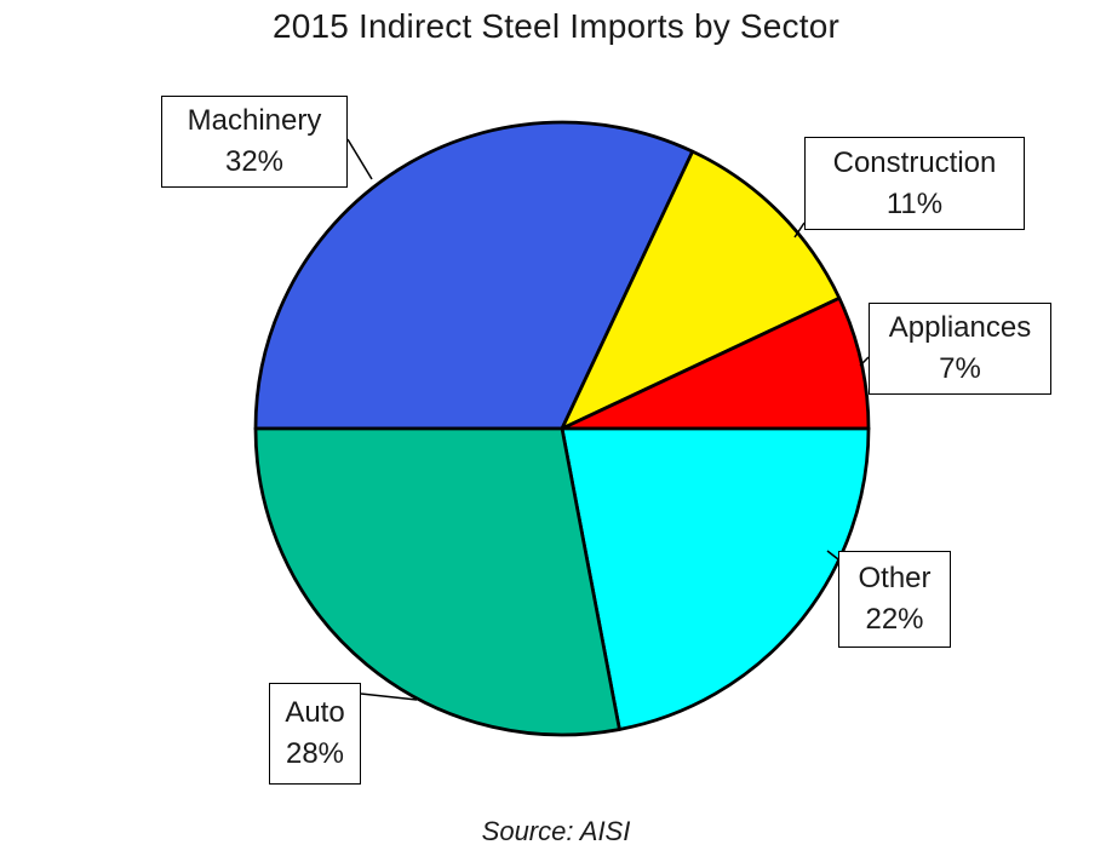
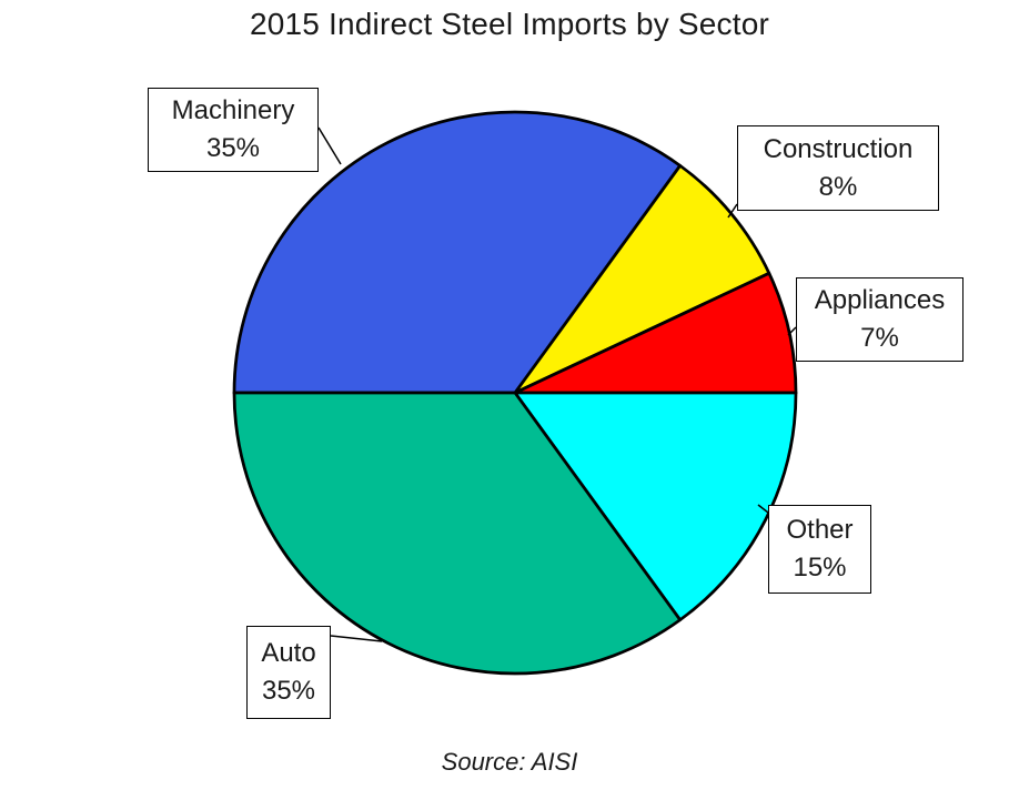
Machinery: 32% -> 35%
Construction: 11% -> 8%
Other: 22% -> 15%
Auto: 28% -> 35%
